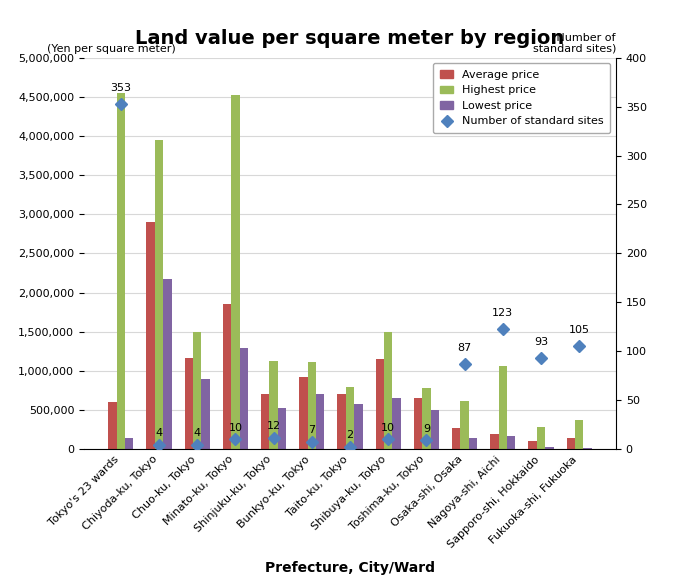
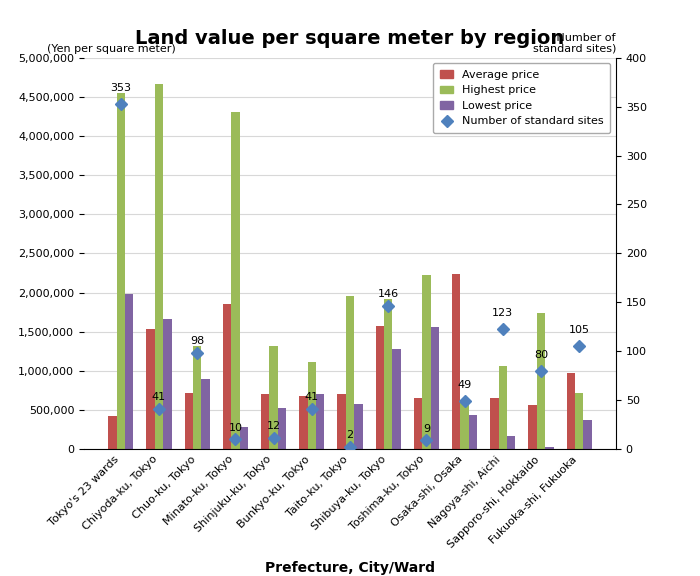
Average price/Tokyo's 23 wards: 600,000 -> 420,000
Lowest price/Tokyo's 23 wards: 150,000 -> 1,980,000
Average price/Chiyoda-ku, Tokyo: 2,900,000 -> 1,540,000
Highest price/Chiyoda-ku, Tokyo: 3,950,000 -> 4,660,000
Number of standard sites/Chiyoda-ku, Tokyo: 4 -> 41
Lowest price/Chiyoda-ku, Tokyo: 2,180,000 -> 1,660,000
Average price/Chuo-ku, Tokyo: 1,170,000 -> 720,000
Highest price/Chuo-ku, Tokyo: 1,500,000 -> 1,320,000
Number of standard sites/Chuo-ku, Tokyo: 4 -> 98
Highest price/Minato-ku, Tokyo: 4,520,000 -> 4,300,000
Lowest price/Minato-ku, Tokyo: 1,290,000 -> 280,000
Highest price/Shinjuku-ku, Tokyo: 1,130,000 -> 1,320,000
Average price/Bunkyo-ku, Tokyo: 920,000 -> 680,000
Number of standard sites/Bunkyo-ku, Tokyo: 7 -> 41
Highest price/Taito-ku, Tokyo: 800,000 -> 1,960,000
Average price/Shibuya-ku, Tokyo: 1,150,000 -> 1,580,000
Highest price/Shibuya-ku, Tokyo: 1,500,000 -> 1,920,000
Number of standard sites/Shibuya-ku, Tokyo: 10 -> 146
Lowest price/Shibuya-ku, Tokyo: 660,000 -> 1,280,000
Highest price/Toshima-ku, Tokyo: 780,000 -> 2,220,000
Lowest price/Toshima-ku, Tokyo: 500,000 -> 1,560,000
Average price/Osaka-shi, Osaka: 270,000 -> 2,240,000
Number of standard sites/Osaka-shi, Osaka: 87 -> 49
Lowest price/Osaka-shi, Osaka: 140,000 -> 440,000
Average price/Nagoya-shi, Aichi: 200,000 -> 660,000
Average price/Sapporo-shi, Hokkaido: 100,000 -> 560,000
Highest price/Sapporo-shi, Hokkaido: 280,000 -> 1,740,000
Number of standard sites/Sapporo-shi, Hokkaido: 93 -> 80
Average price/Fukuoka-shi, Fukuoka: 150,000 -> 980,000
Highest price/Fukuoka-shi, Fukuoka: 380,000 -> 720,000
Lowest price/Fukuoka-shi, Fukuoka: 20,000 -> 380,000
